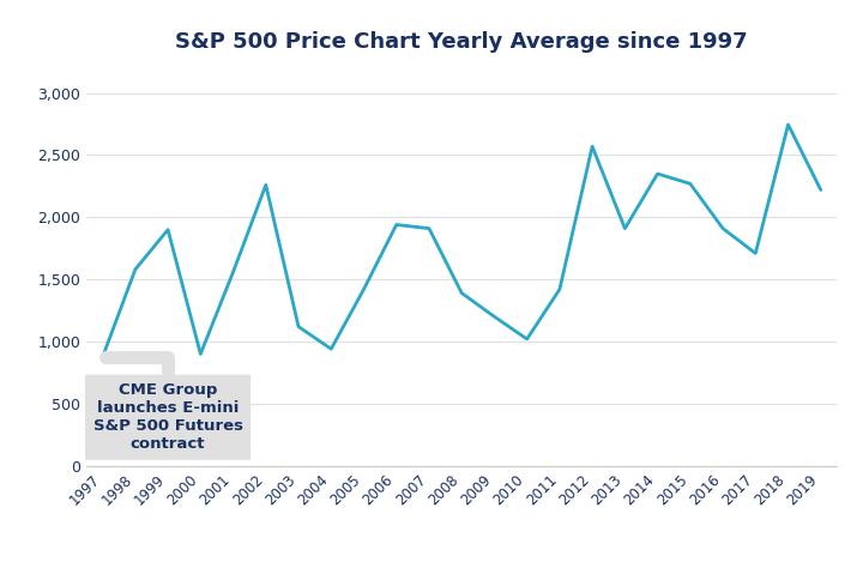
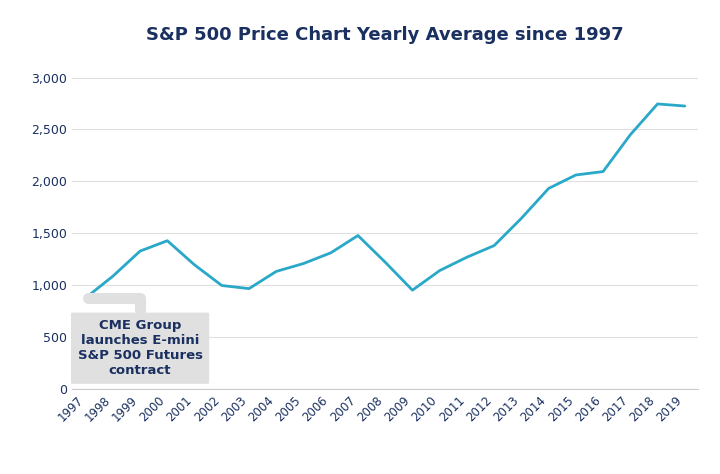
1998: 1,580 -> 1,080
1999: 1,900 -> 1,330
2000: 900 -> 1,430
2001: 1,560 -> 1,190
2002: 2,260 -> 1,000
2003: 1,120 -> 960
2004: 940 -> 1,130
2005: 1,420 -> 1,210
2006: 1,940 -> 1,310
2007: 1,910 -> 1,480
2008: 1,390 -> 1,220
2009: 1,200 -> 950
2010: 1,020 -> 1,140
2011: 1,420 -> 1,270
2012: 2,570 -> 1,380
2013: 1,910 -> 1,640
2014: 2,350 -> 1,930
2015: 2,270 -> 2,060
2016: 1,910 -> 2,090
2017: 1,710 -> 2,450
2019: 2,220 -> 2,730
